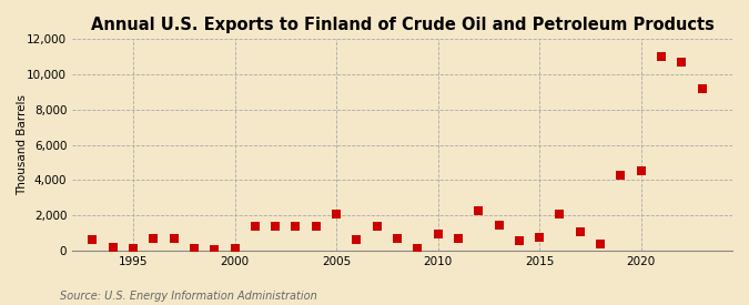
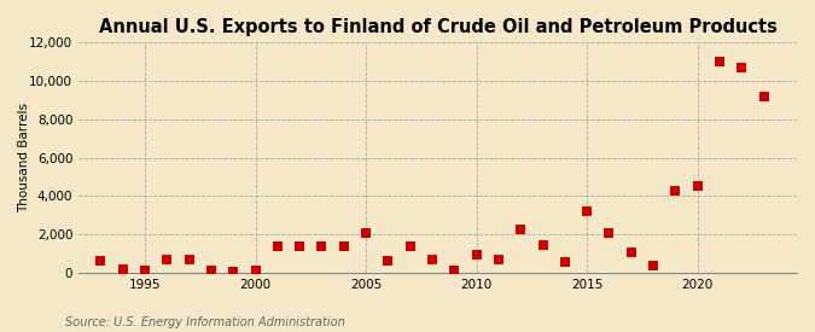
2015: 800 -> 3,200
